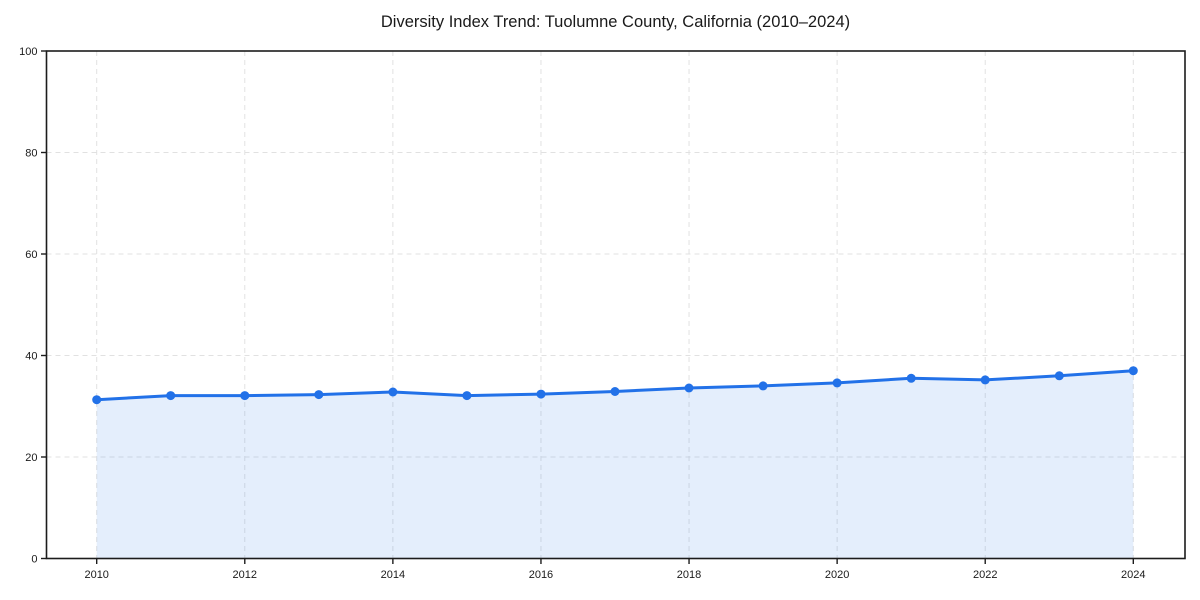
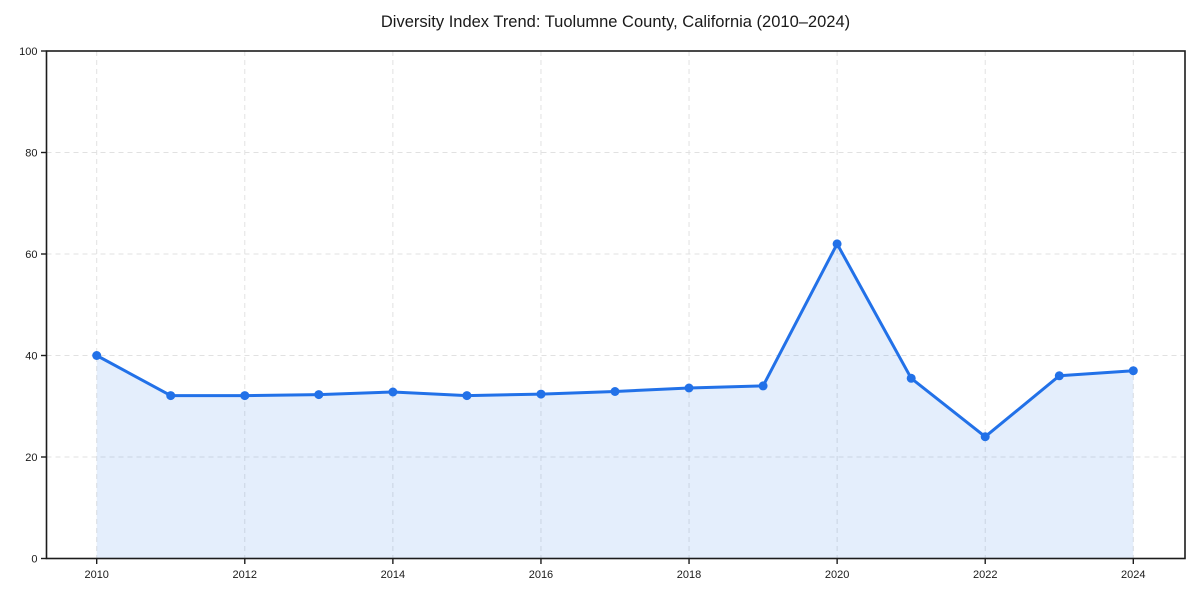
2010: 31 -> 40
2020: 35 -> 62
2022: 35 -> 24
